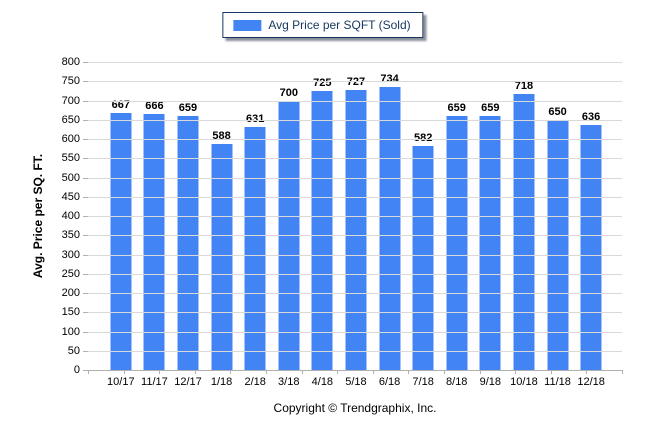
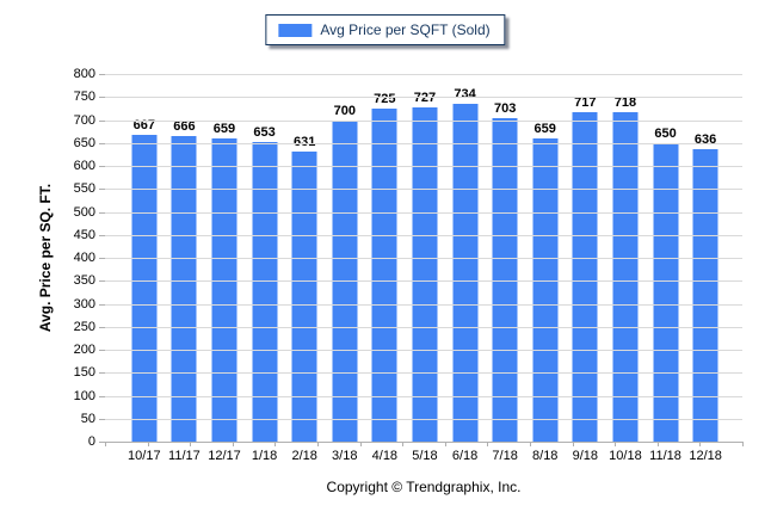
1/18: 588 -> 653
7/18: 582 -> 703
9/18: 659 -> 717
